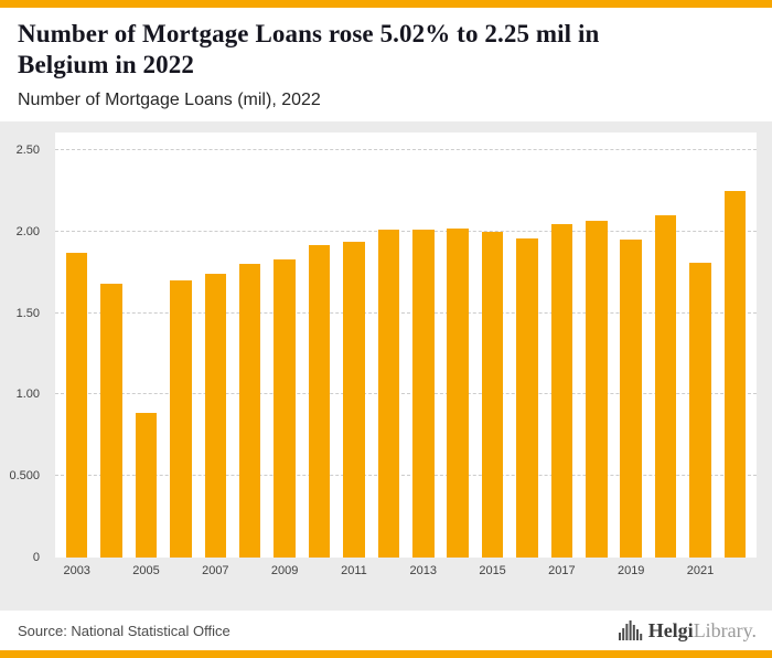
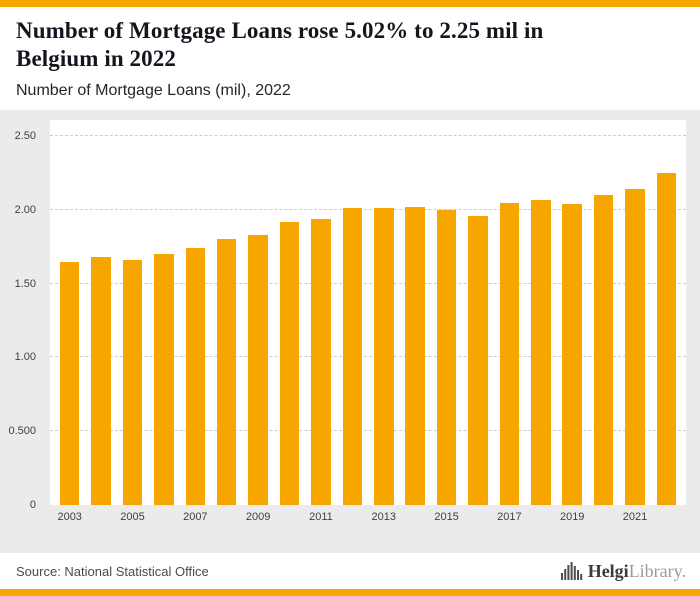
2003: 1.87 -> 1.65
2005: 0.89 -> 1.66
2019: 1.95 -> 2.04
2021: 1.81 -> 2.14
